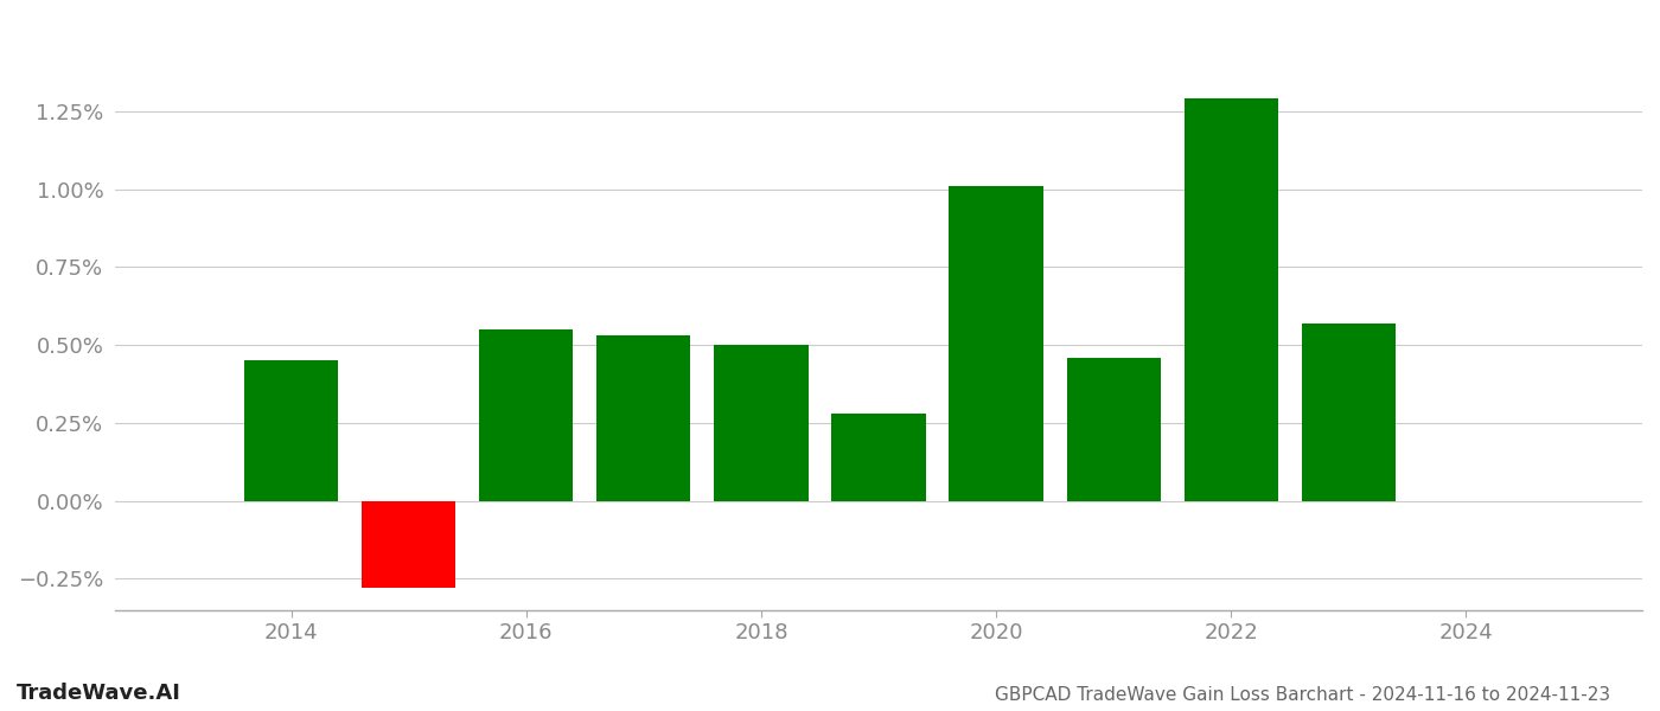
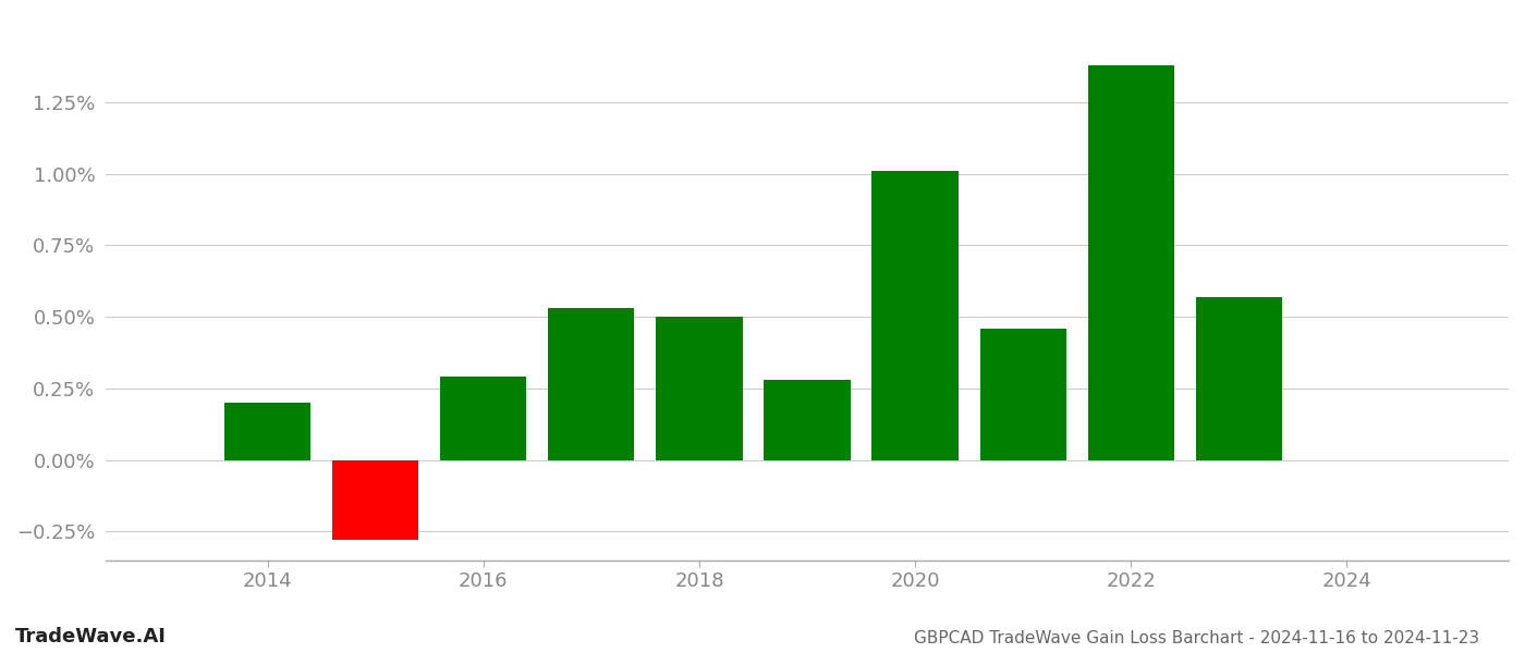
2014: 0.45% -> 0.20%
2016: 0.55% -> 0.29%
2022: 1.29% -> 1.38%
